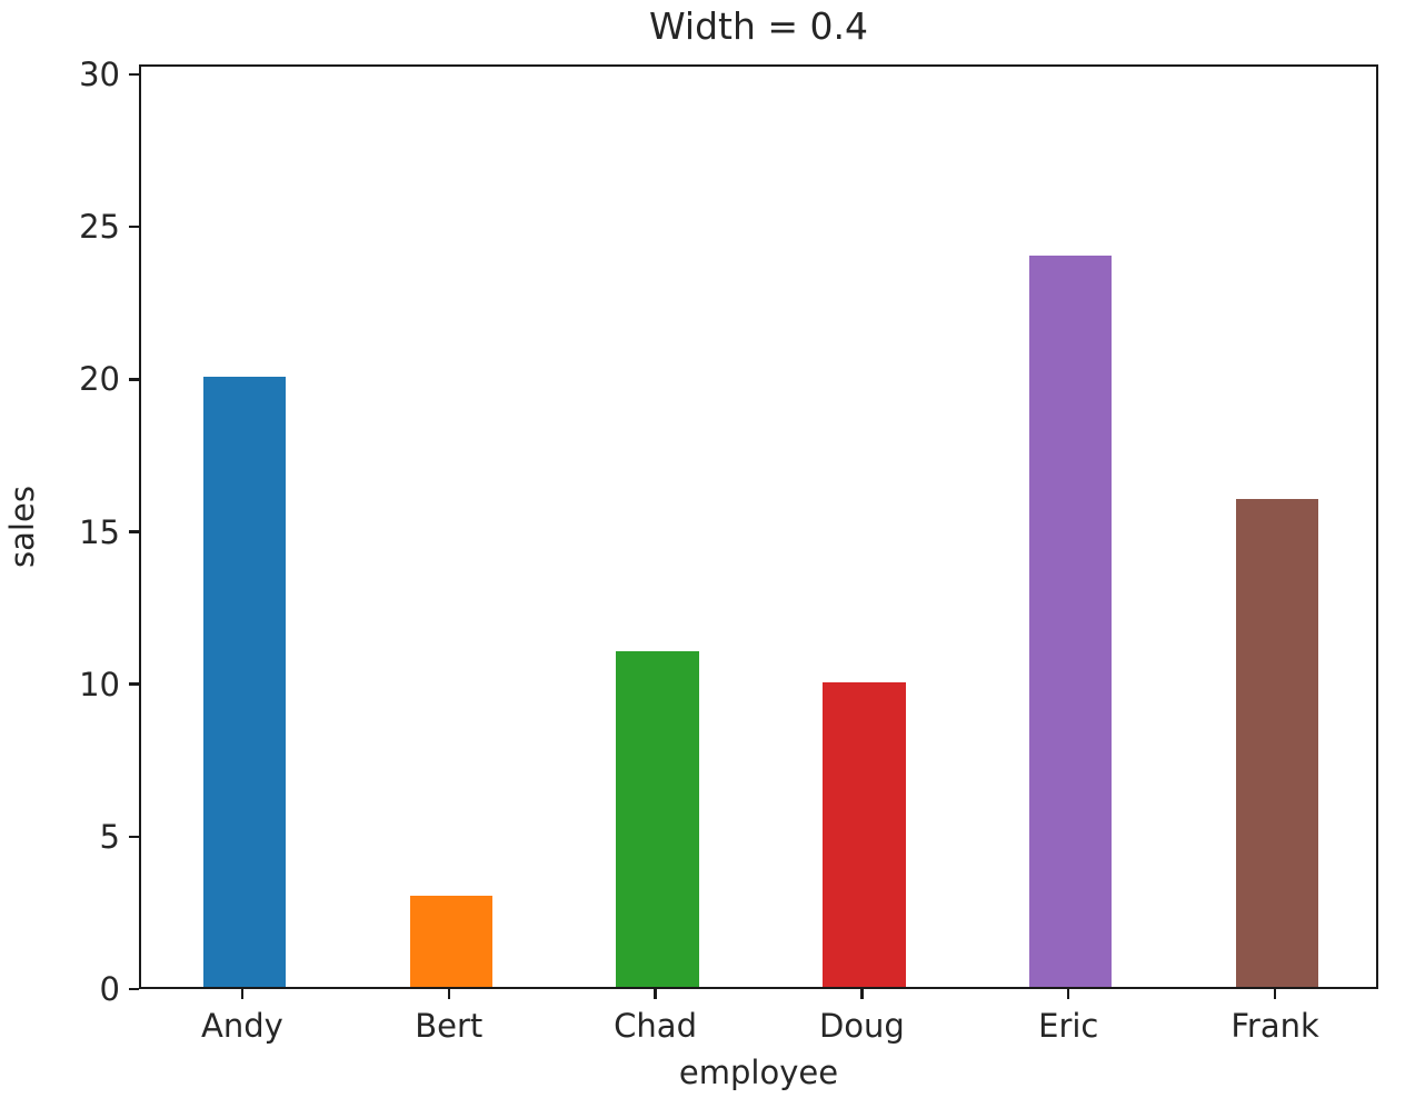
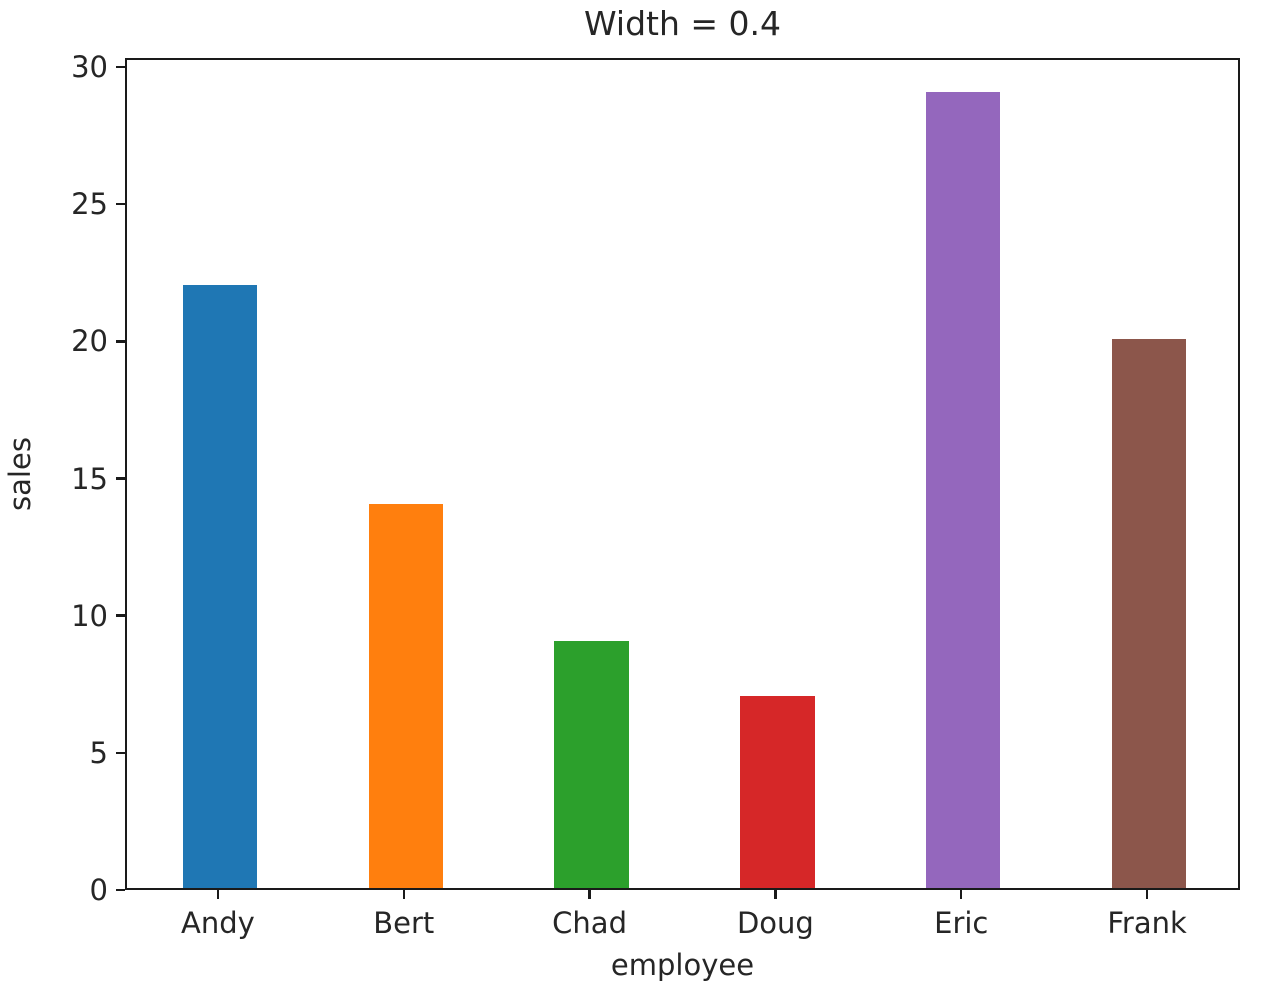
Andy: 20 -> 22
Bert: 3 -> 14
Chad: 11 -> 9
Doug: 10 -> 7
Eric: 24 -> 29
Frank: 16 -> 20
